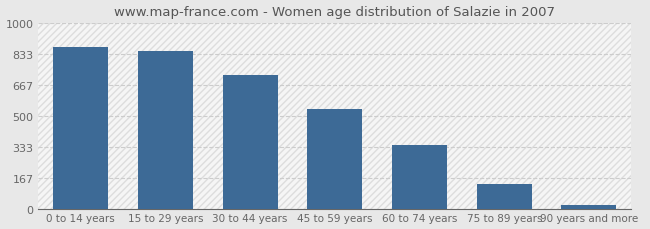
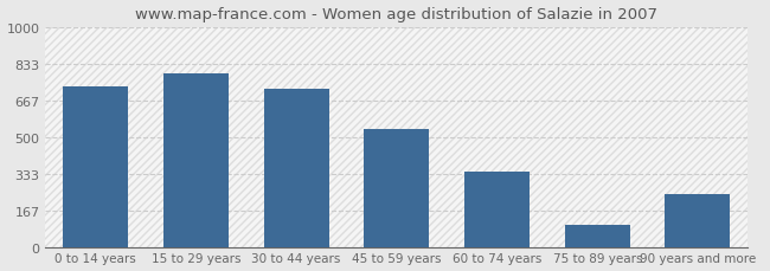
0 to 14 years: 870 -> 730
15 to 29 years: 850 -> 790
75 to 89 years: 130 -> 100
90 years and more: 20 -> 240
